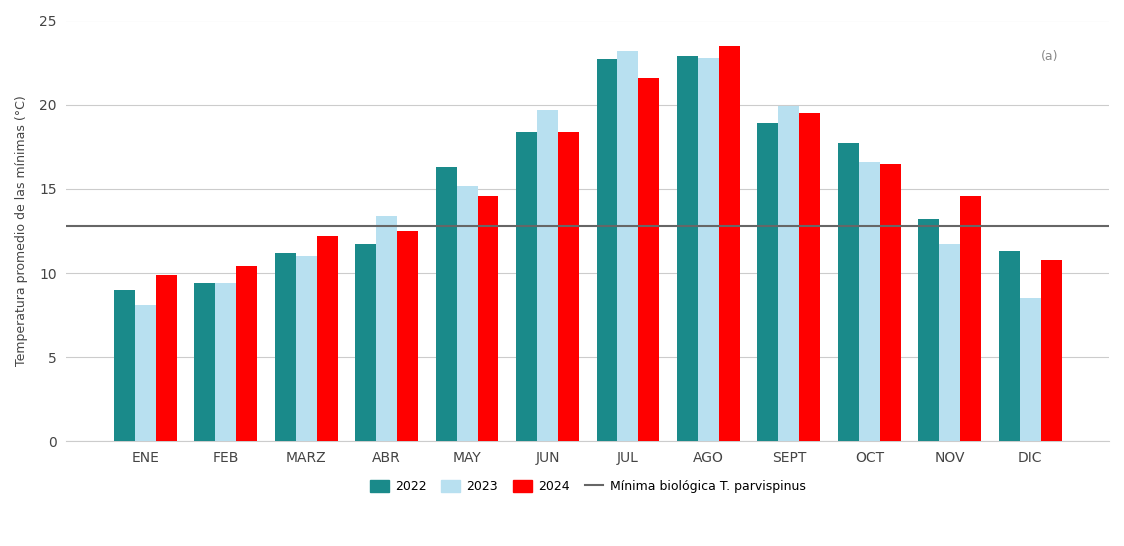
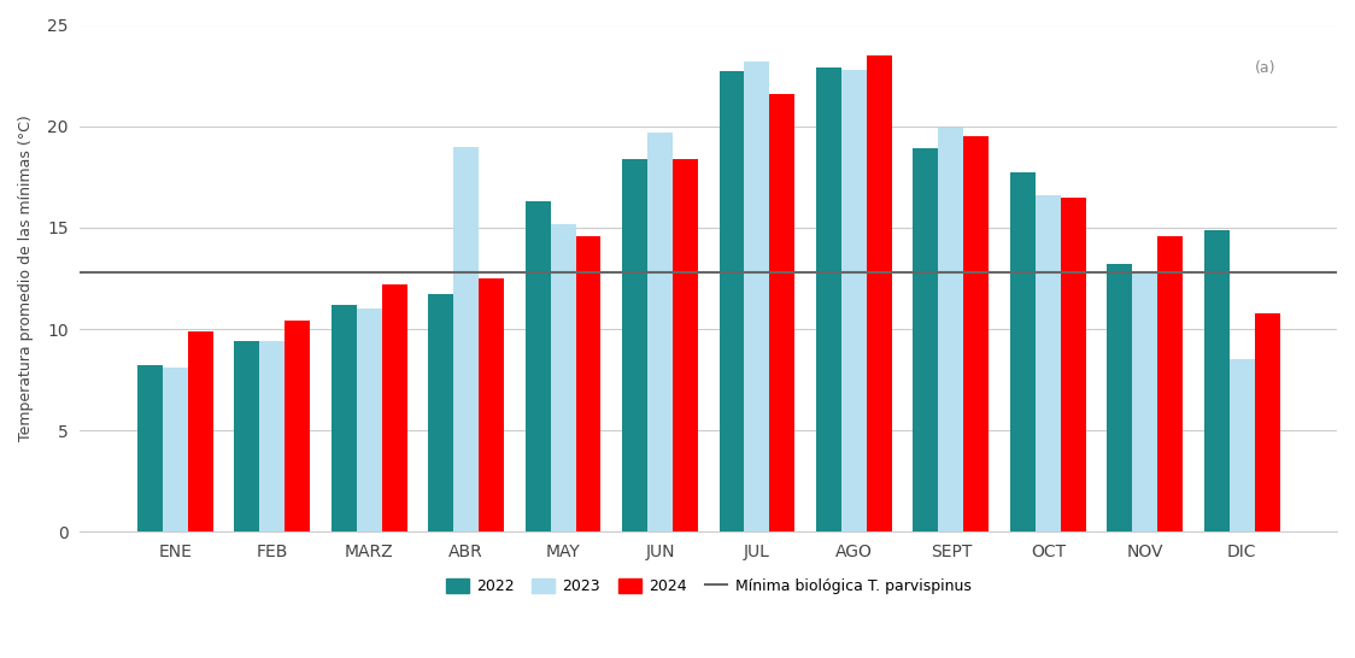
2022/ENE: 9.0 -> 8.2
2023/ABR: 13.4 -> 19.0
2023/NOV: 11.7 -> 12.8
2022/DIC: 11.3 -> 14.9
